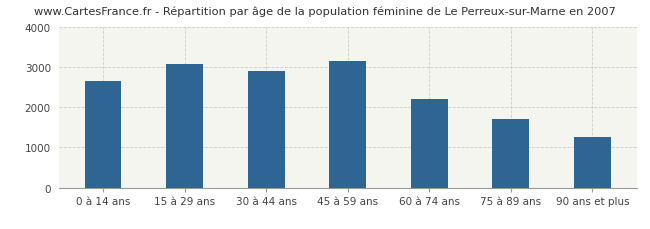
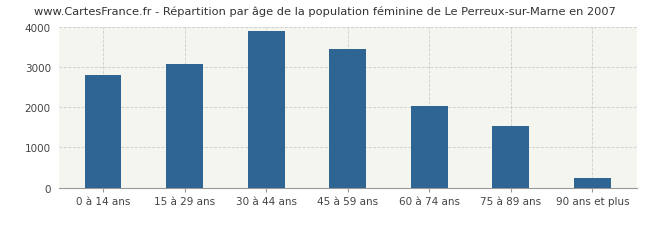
0 à 14 ans: 2650 -> 2800
30 à 44 ans: 2900 -> 3900
45 à 59 ans: 3150 -> 3450
60 à 74 ans: 2200 -> 2030
75 à 89 ans: 1700 -> 1520
90 ans et plus: 1250 -> 250
